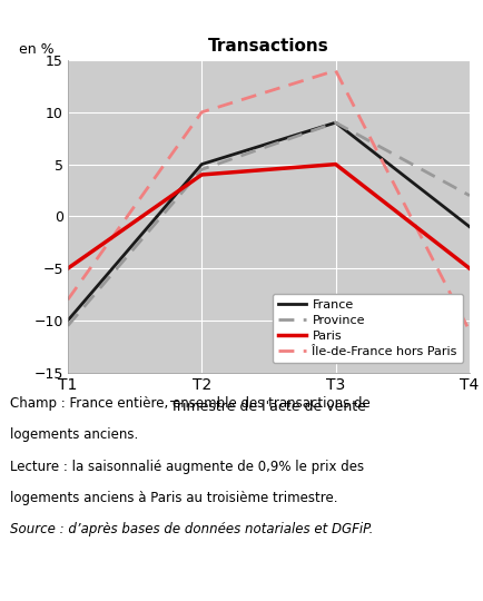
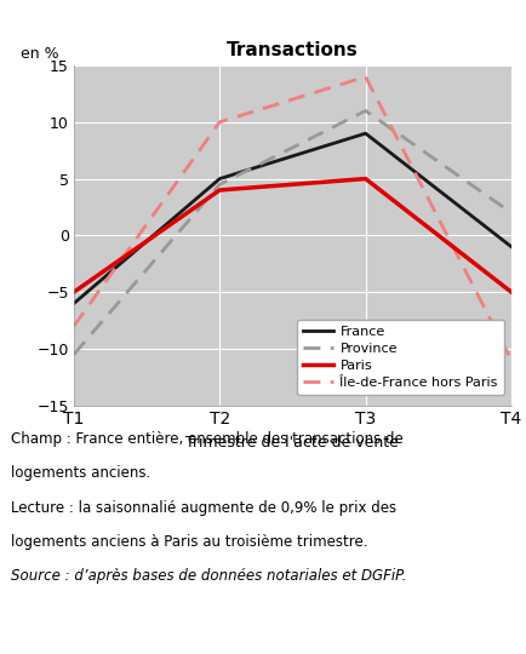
France/T1: -10 -> -6
Province/T3: 9.0 -> 11.0
